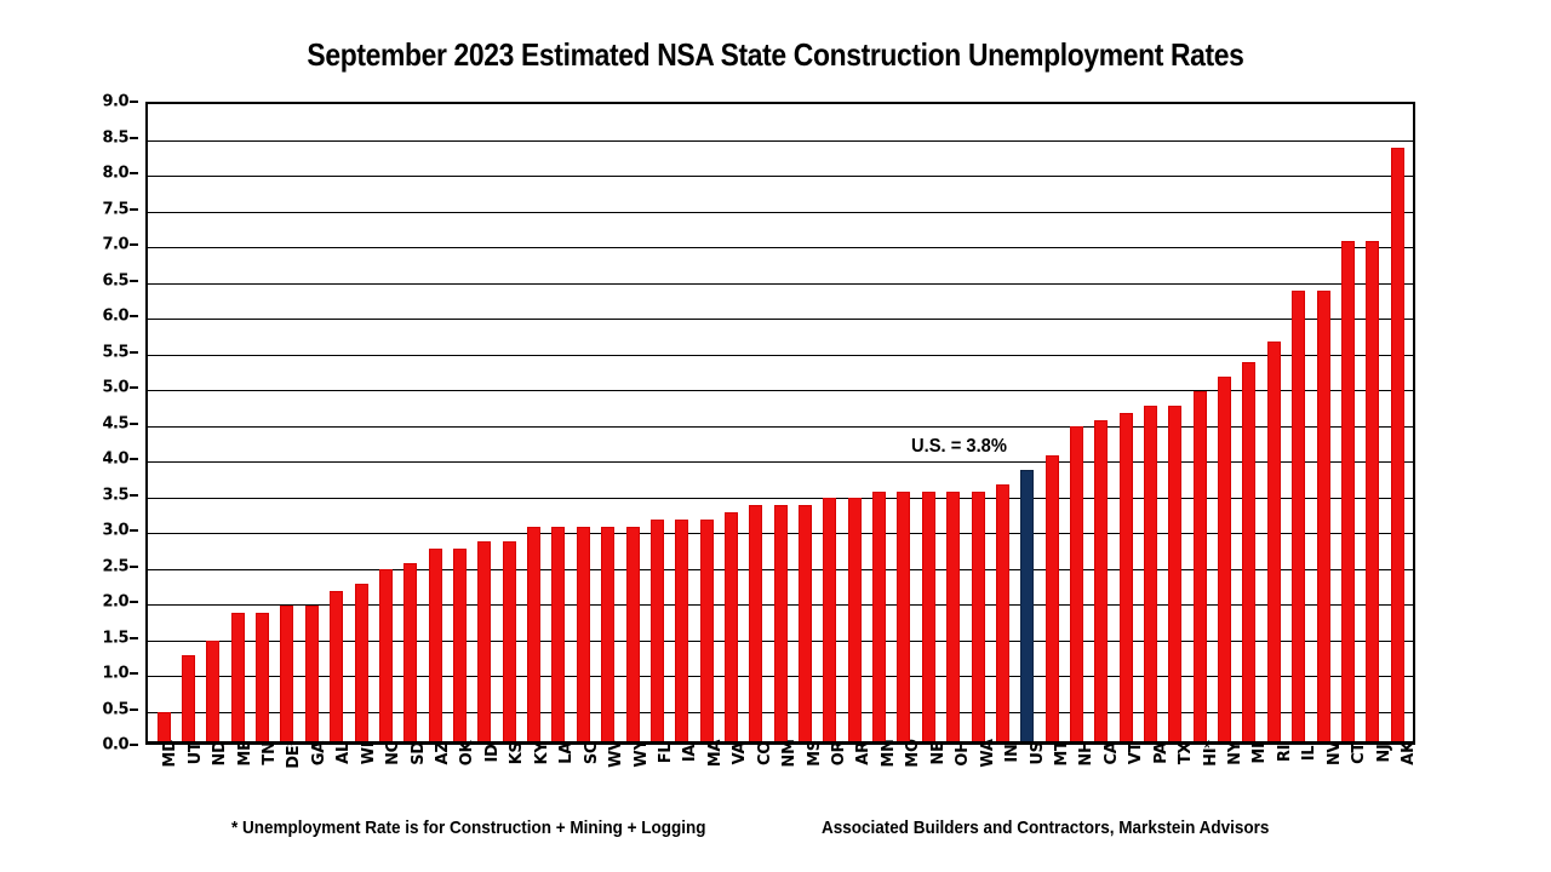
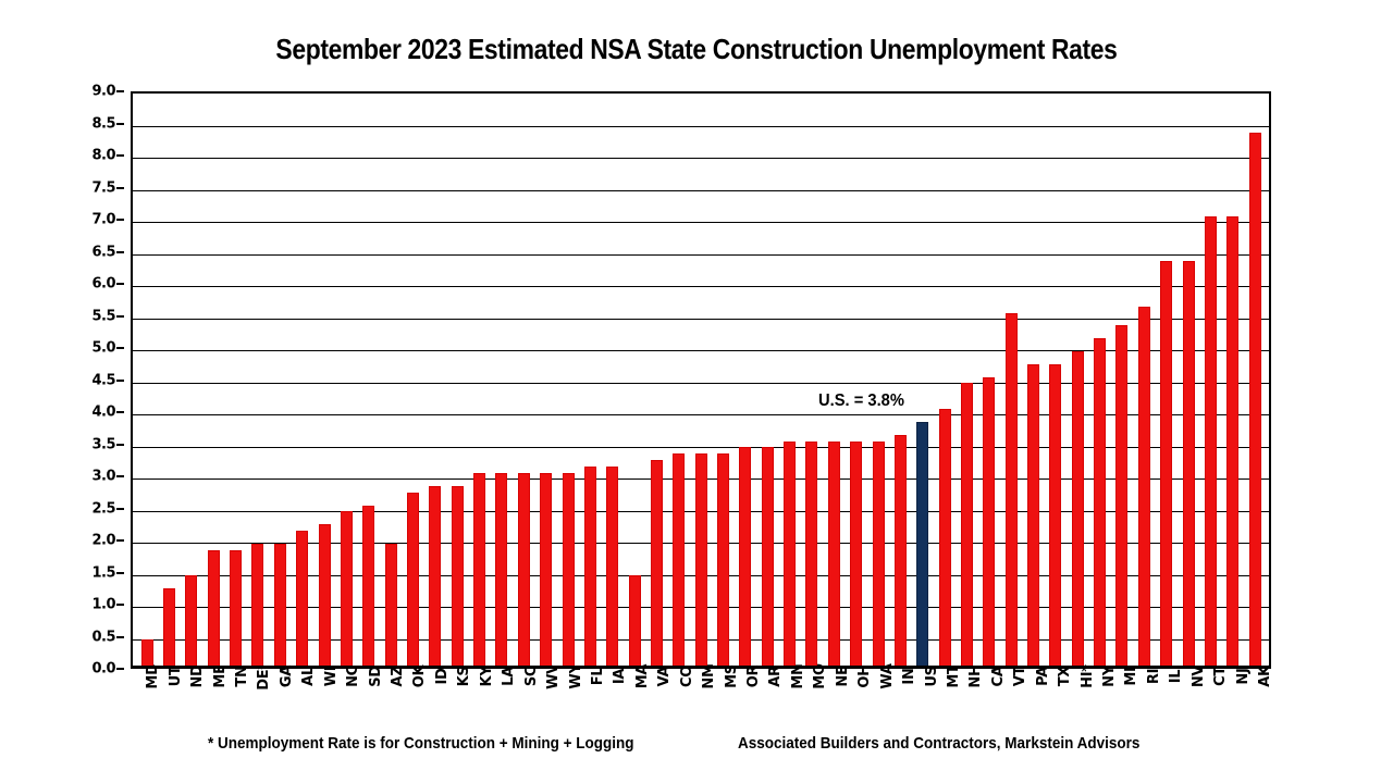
AZ: 2.7 -> 1.9
MA: 3.1 -> 1.4
VT: 4.6 -> 5.5
